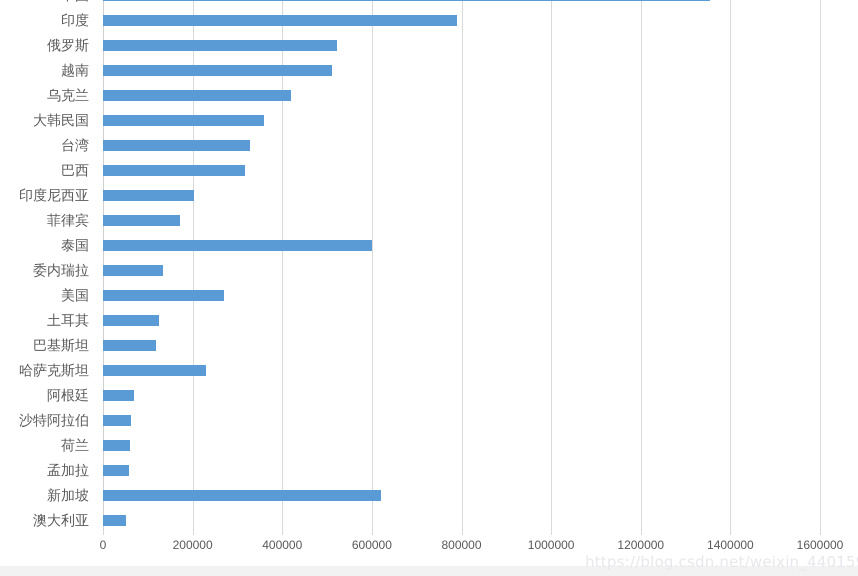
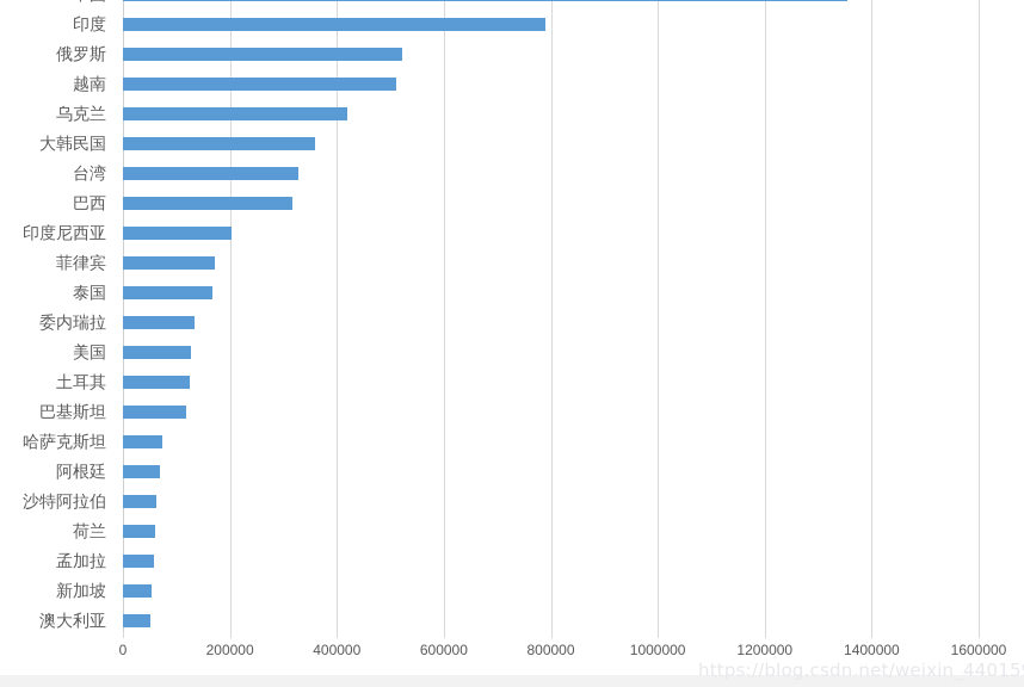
新加坡: 620000 -> 50000
哈萨克斯坦: 230000 -> 70000
美国: 270000 -> 130000
泰国: 600000 -> 170000
